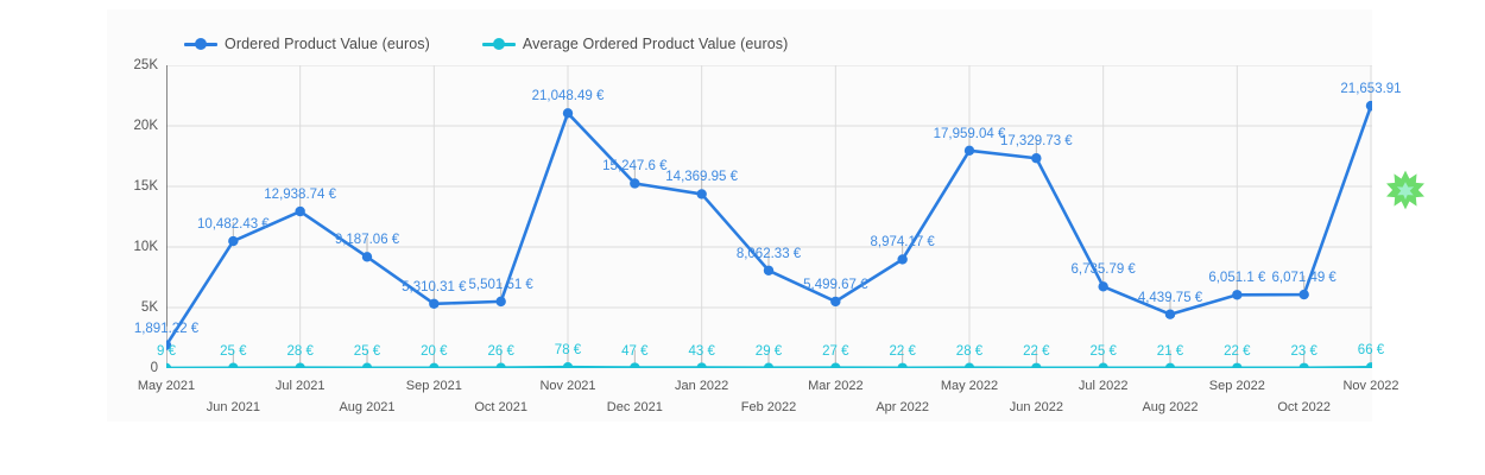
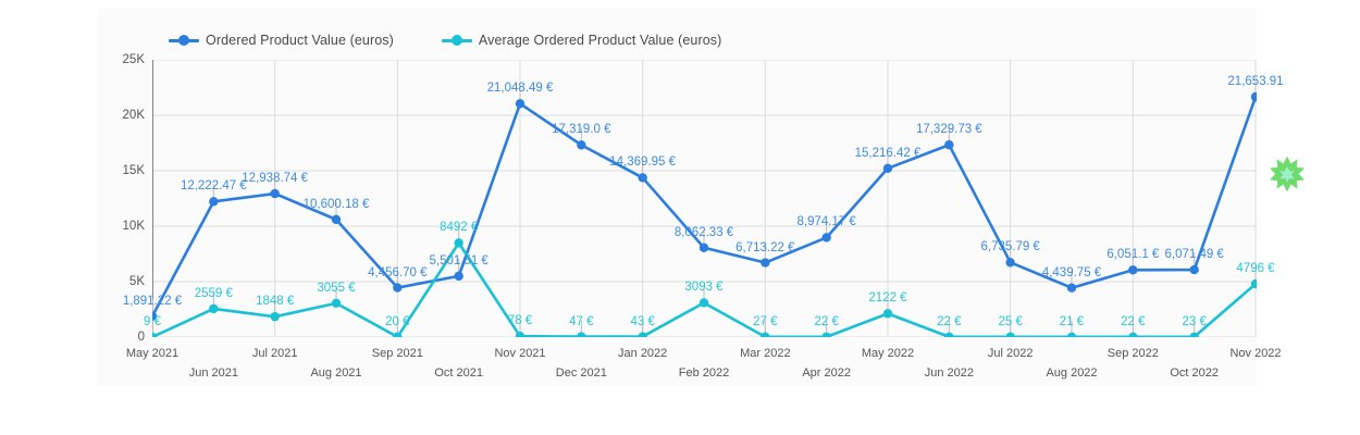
Ordered Product Value (euros)/Jun 2021: 10,482.43 -> 12,222.47
Average Ordered Product Value (euros)/Jun 2021: 25 -> 2559
Average Ordered Product Value (euros)/Jul 2021: 28 -> 1848
Ordered Product Value (euros)/Aug 2021: 9,187.06 -> 10,600.18
Average Ordered Product Value (euros)/Aug 2021: 25 -> 3055
Ordered Product Value (euros)/Sep 2021: 5,310.31 -> 4,456.70
Average Ordered Product Value (euros)/Oct 2021: 26 -> 8492
Ordered Product Value (euros)/Dec 2021: 15,247.6 -> 17,319.0
Average Ordered Product Value (euros)/Feb 2022: 29 -> 3093
Ordered Product Value (euros)/Mar 2022: 5,499.67 -> 6,713.22
Ordered Product Value (euros)/May 2022: 17,959.04 -> 15,216.42
Average Ordered Product Value (euros)/May 2022: 28 -> 2122
Average Ordered Product Value (euros)/Nov 2022: 66 -> 4796
